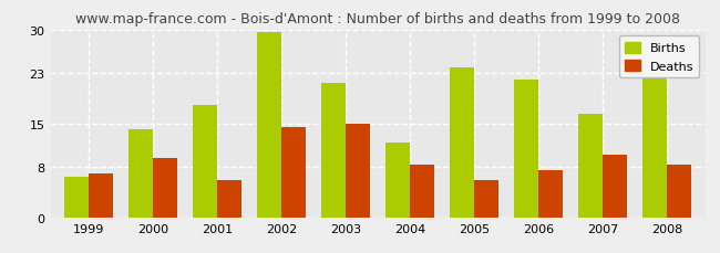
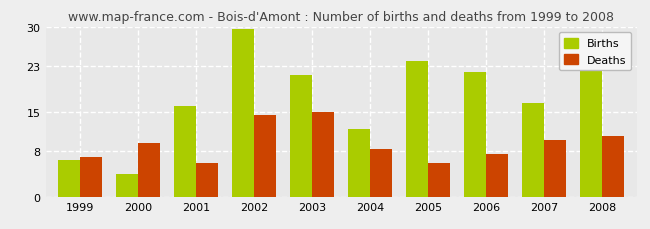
Births/2000: 14.0 -> 4.0
Births/2001: 18.0 -> 16.0
Deaths/2008: 8.5 -> 10.8
